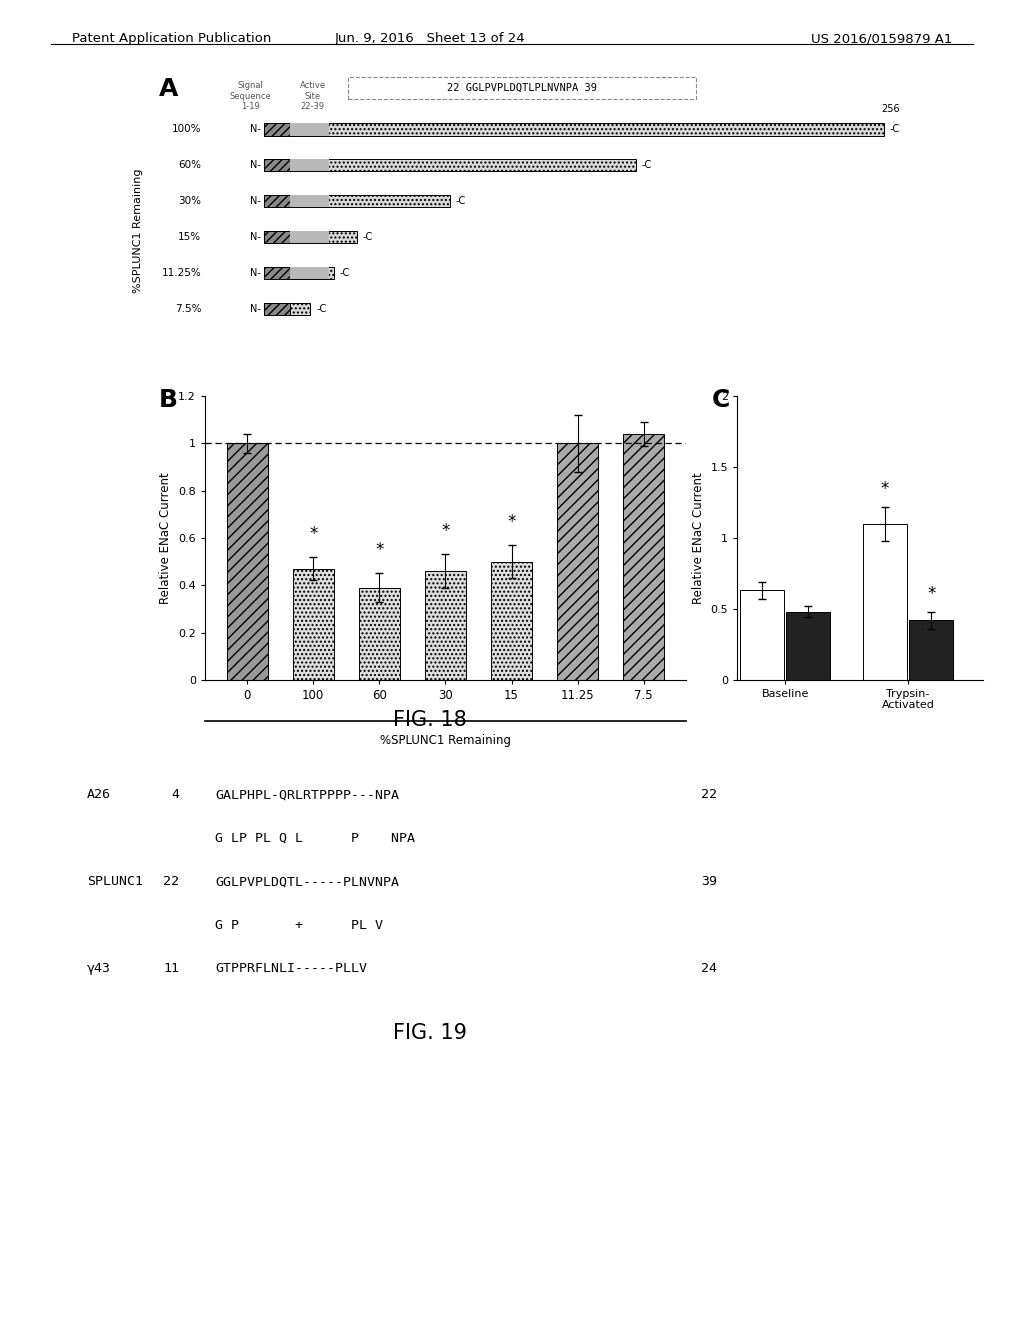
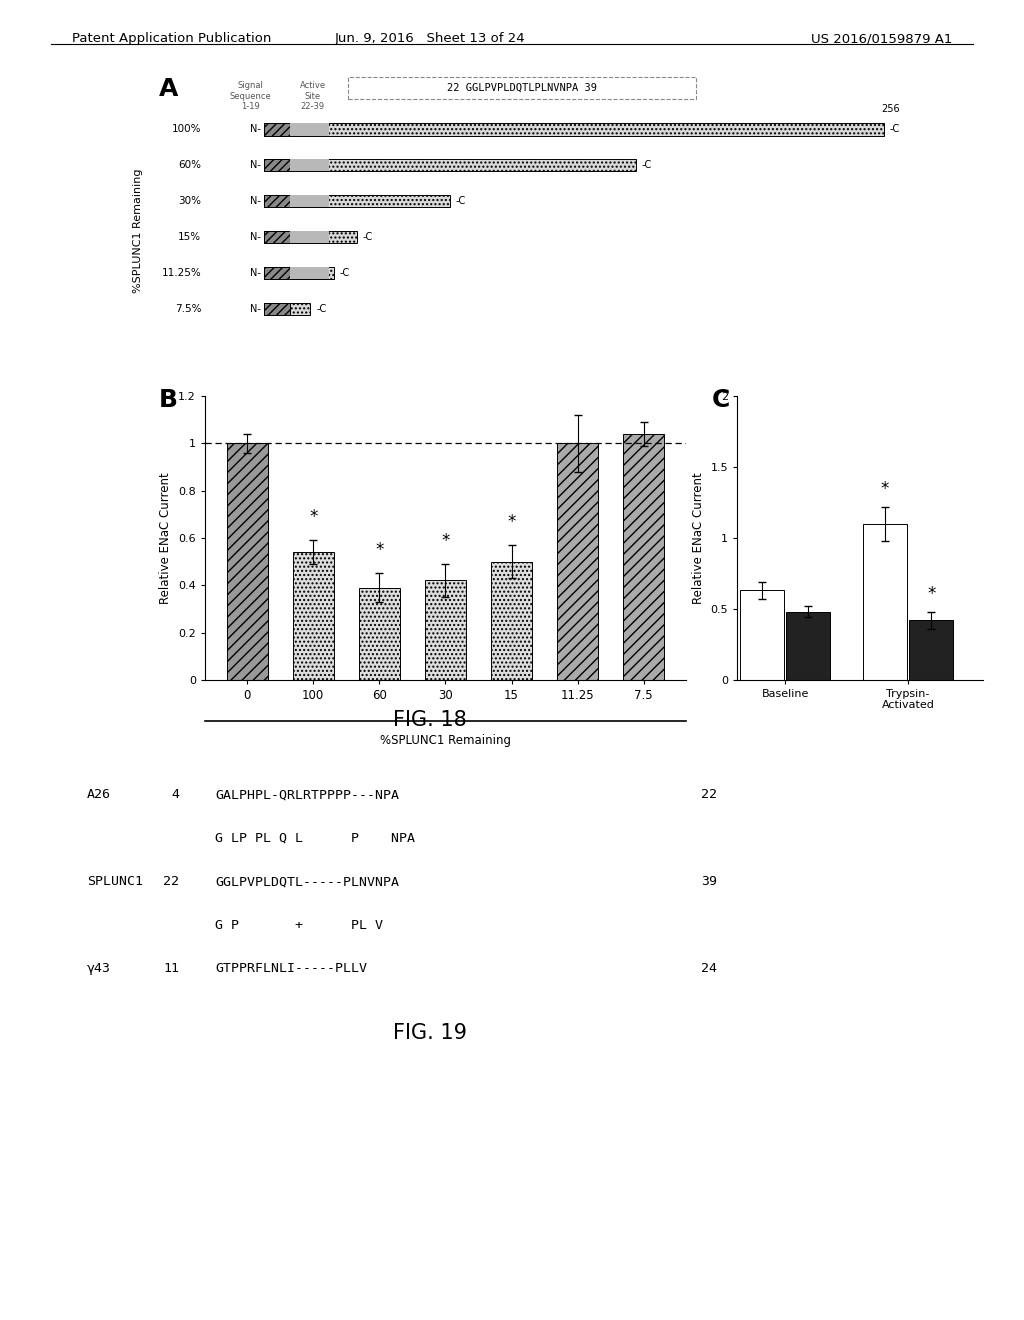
100: 0.47 -> 0.54
30: 0.46 -> 0.42
